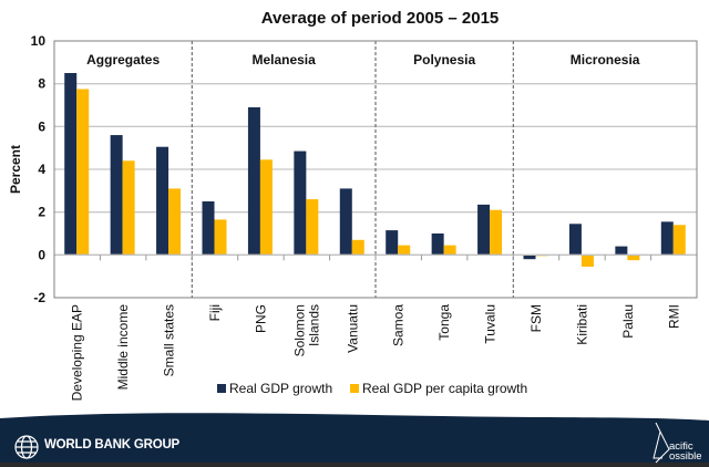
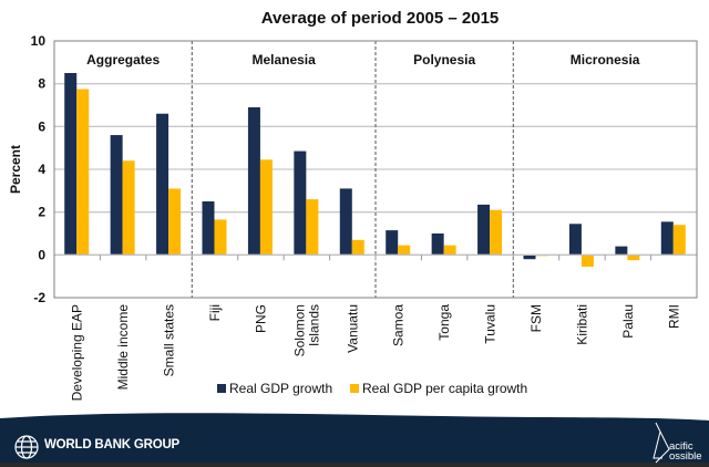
Real GDP growth/Small states: 5.0 -> 6.6
